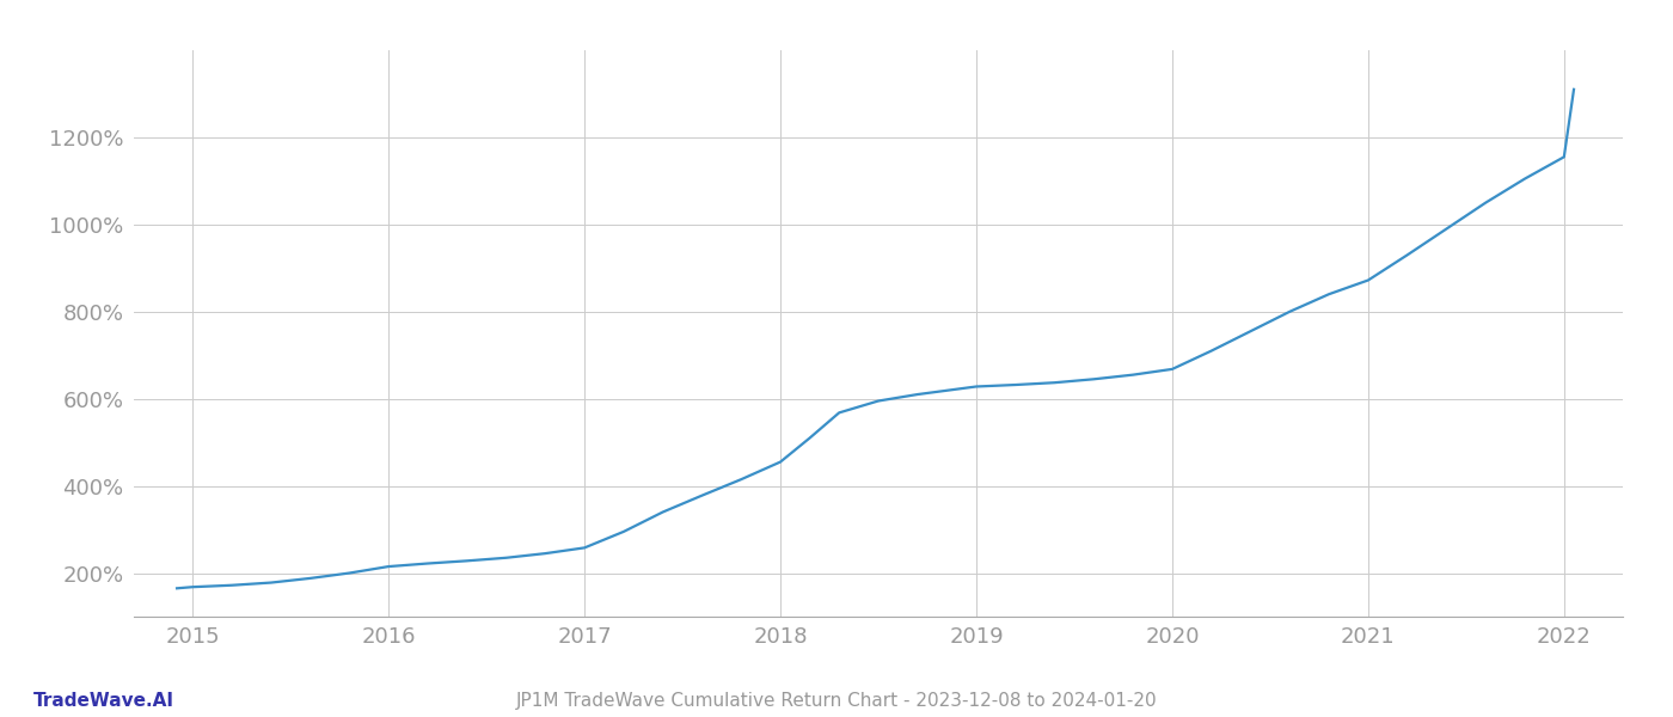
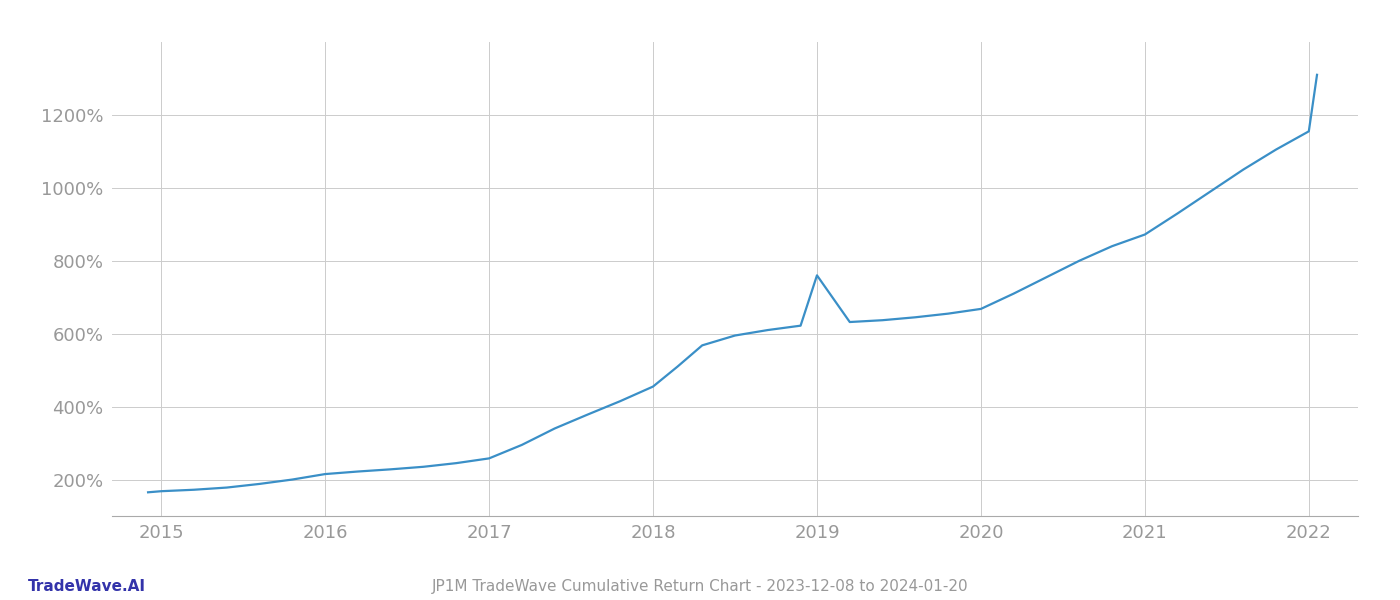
2019: 628% -> 760%
